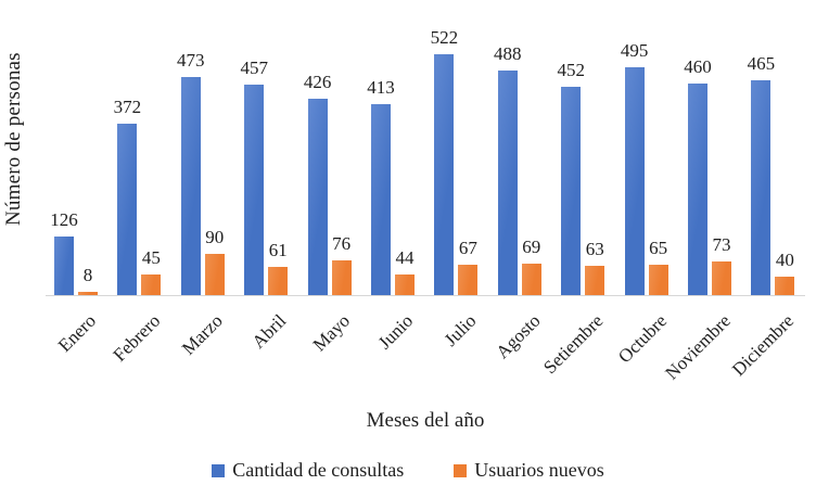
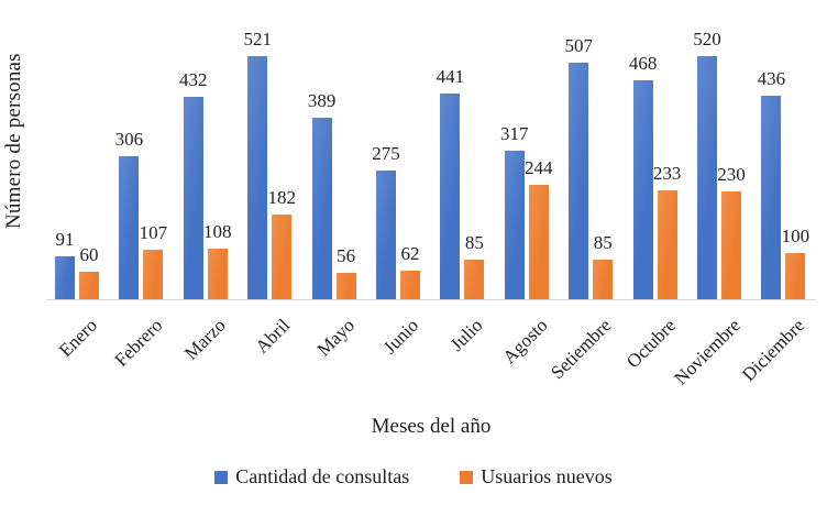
Cantidad de consultas/Enero: 126 -> 91
Usuarios nuevos/Enero: 8 -> 60
Cantidad de consultas/Febrero: 372 -> 306
Usuarios nuevos/Febrero: 45 -> 107
Cantidad de consultas/Marzo: 473 -> 432
Usuarios nuevos/Marzo: 90 -> 108
Cantidad de consultas/Abril: 457 -> 521
Usuarios nuevos/Abril: 61 -> 182
Cantidad de consultas/Mayo: 426 -> 389
Usuarios nuevos/Mayo: 76 -> 56
Cantidad de consultas/Junio: 413 -> 275
Usuarios nuevos/Junio: 44 -> 62
Cantidad de consultas/Julio: 522 -> 441
Usuarios nuevos/Julio: 67 -> 85
Cantidad de consultas/Agosto: 488 -> 317
Usuarios nuevos/Agosto: 69 -> 244
Cantidad de consultas/Setiembre: 452 -> 507
Usuarios nuevos/Setiembre: 63 -> 85
Cantidad de consultas/Octubre: 495 -> 468
Usuarios nuevos/Octubre: 65 -> 233
Cantidad de consultas/Noviembre: 460 -> 520
Usuarios nuevos/Noviembre: 73 -> 230
Cantidad de consultas/Diciembre: 465 -> 436
Usuarios nuevos/Diciembre: 40 -> 100
